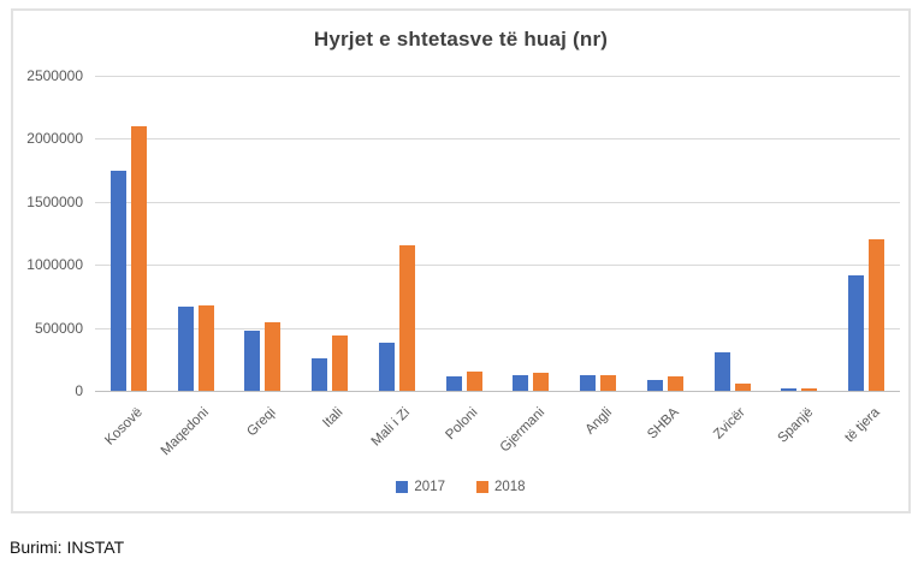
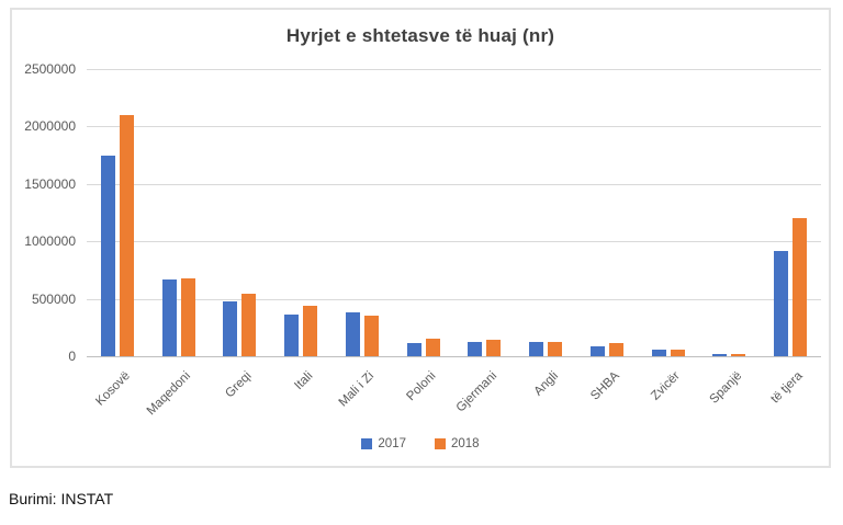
2017/Itali: 260000 -> 360000
2018/Mali i Zi: 1150000 -> 360000
2017/Zvicër: 310000 -> 60000
